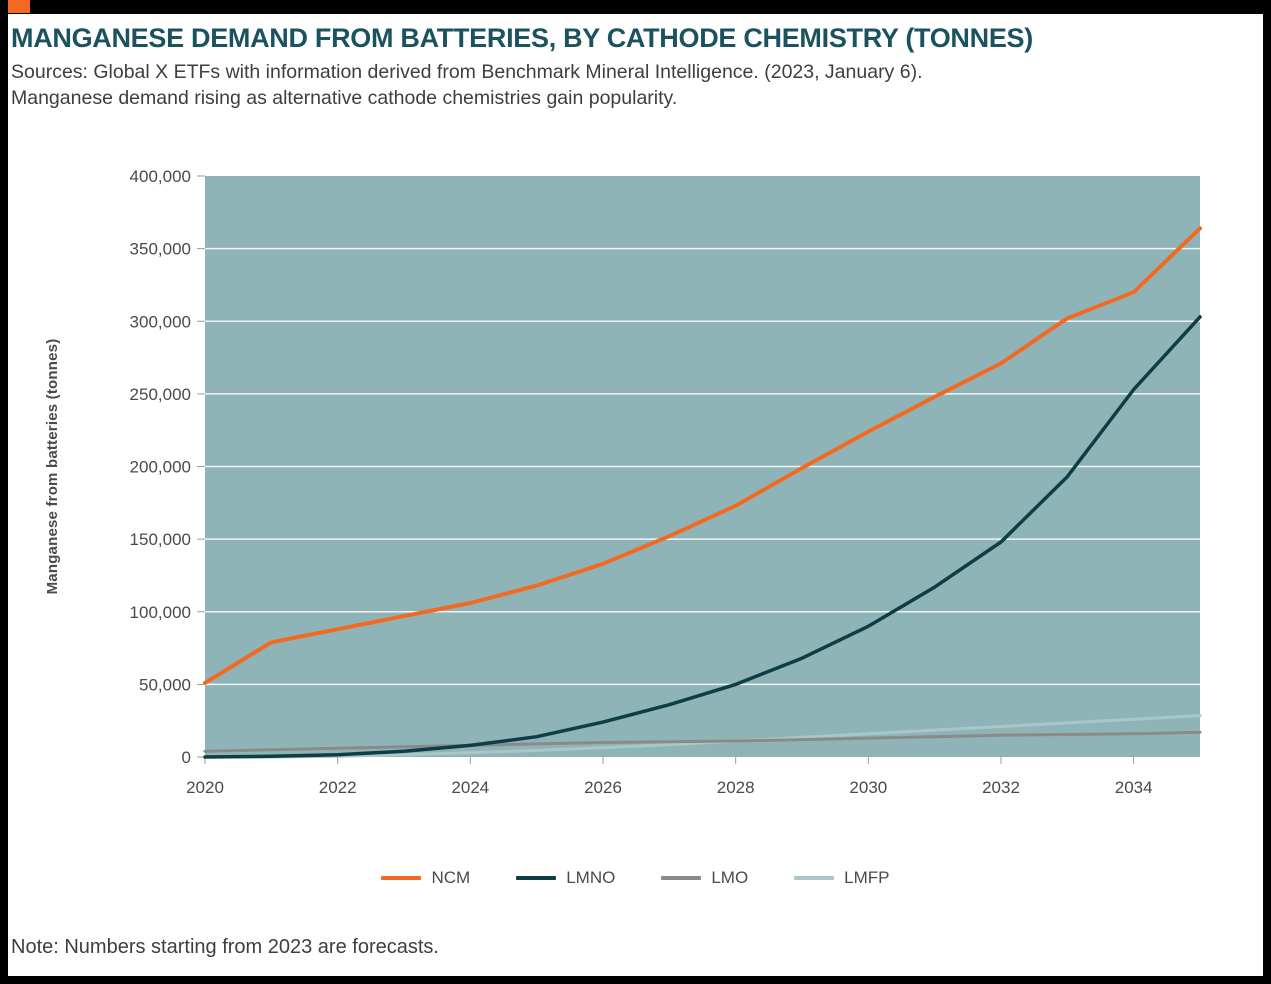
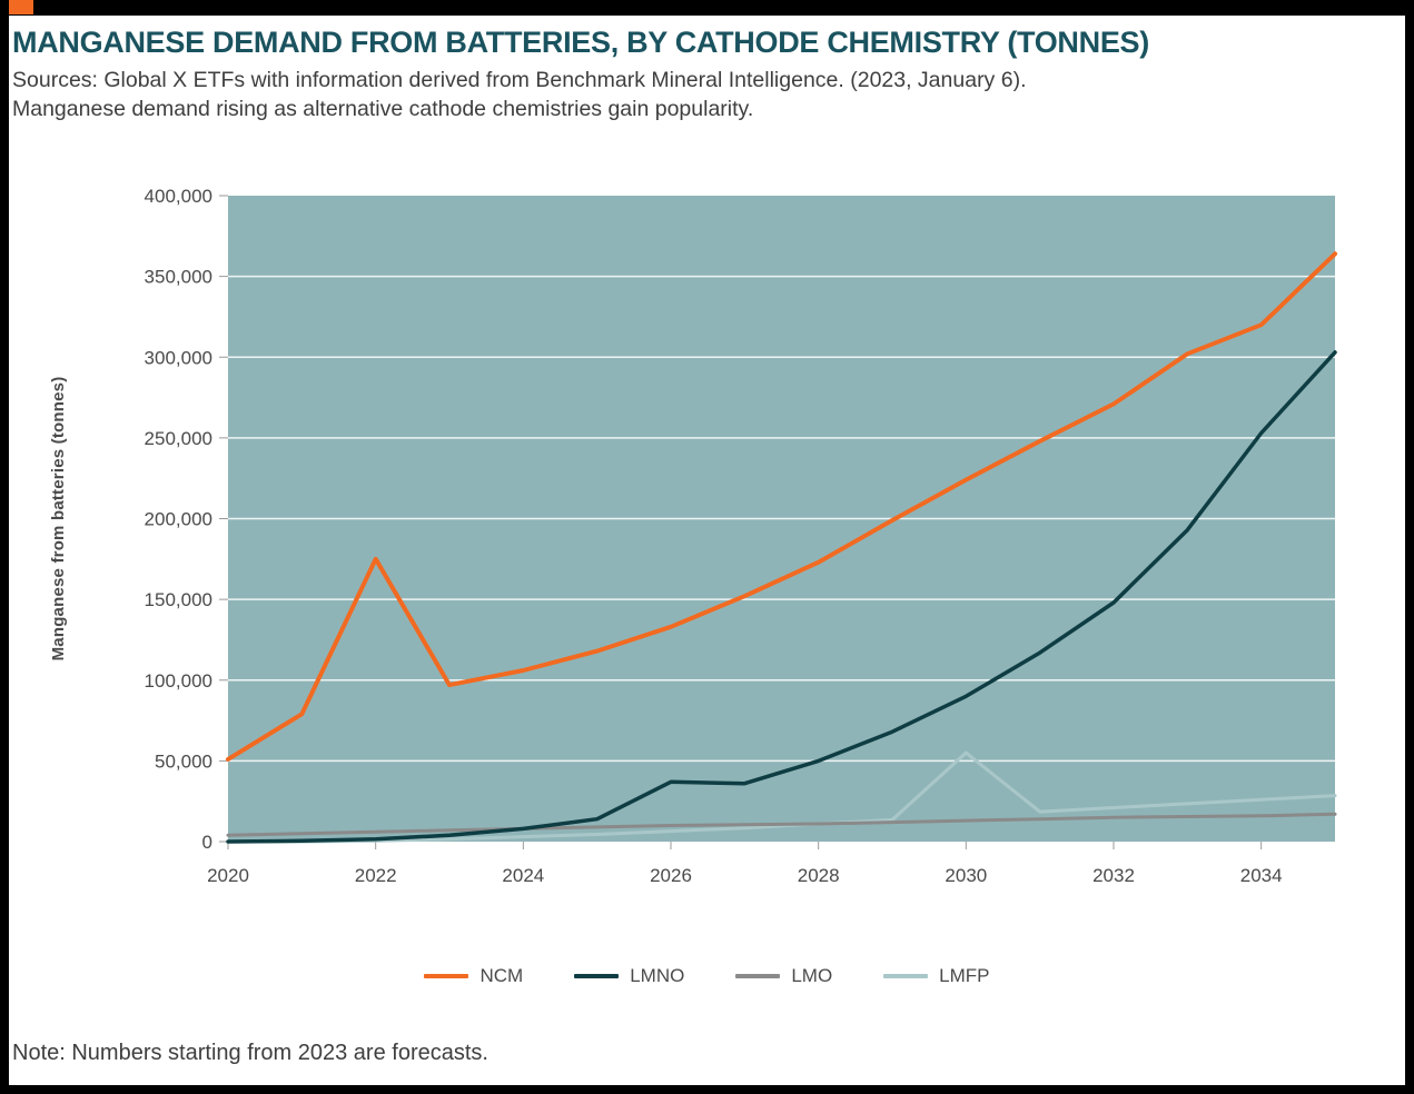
NCM/2022: 88000 -> 175000
LMNO/2026: 24000 -> 37000
LMFP/2030: 16000 -> 55000
